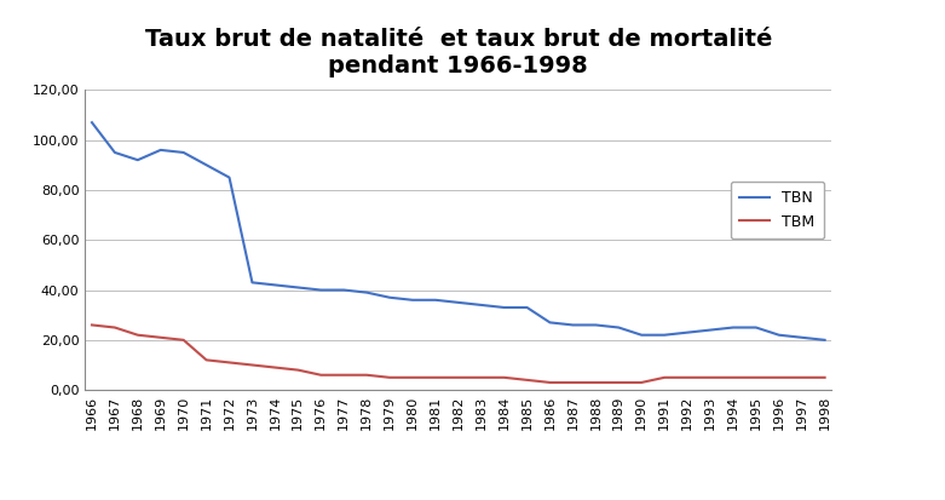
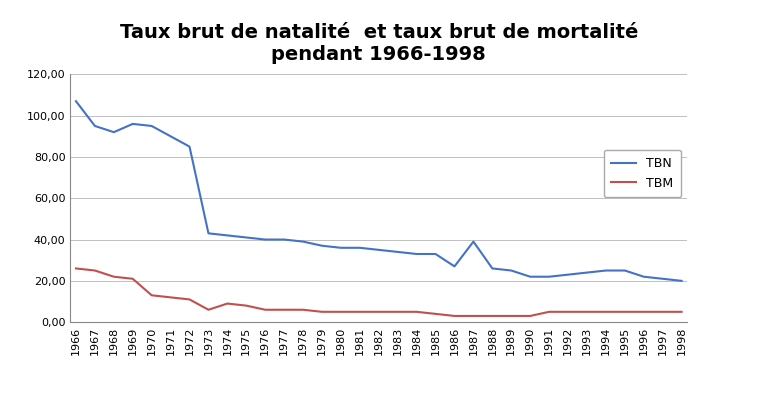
TBM/1970: 20 -> 13
TBM/1973: 10 -> 6
TBN/1987: 26 -> 39
